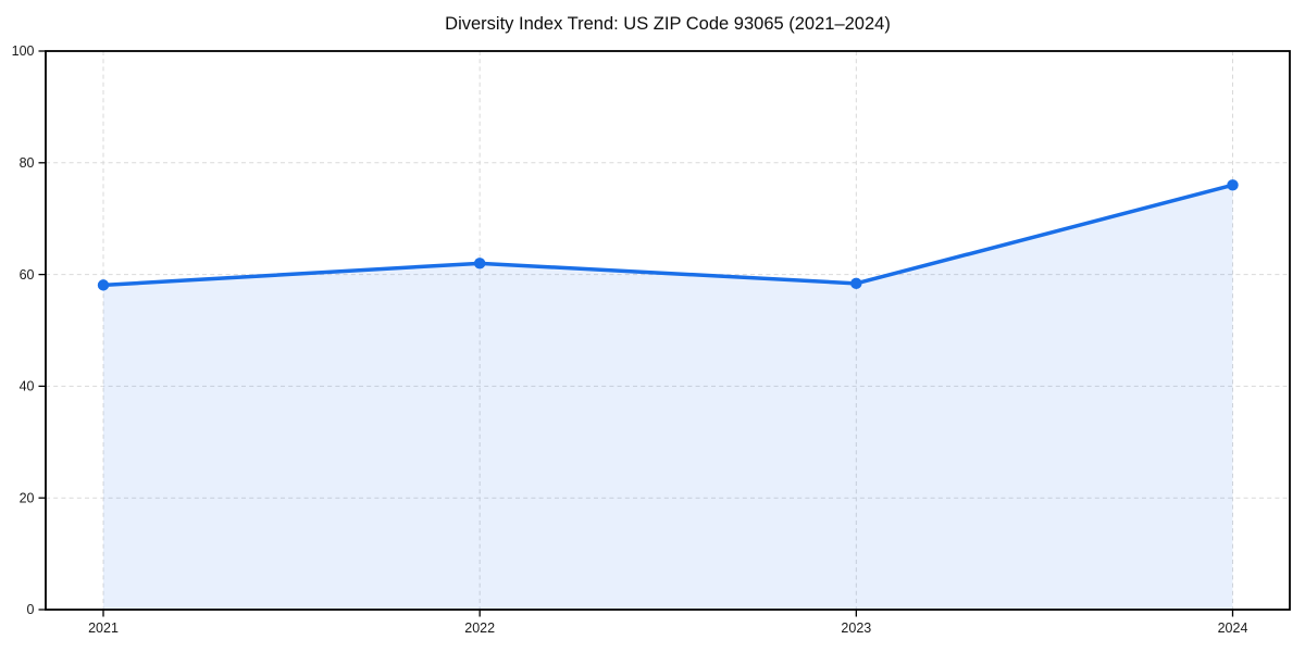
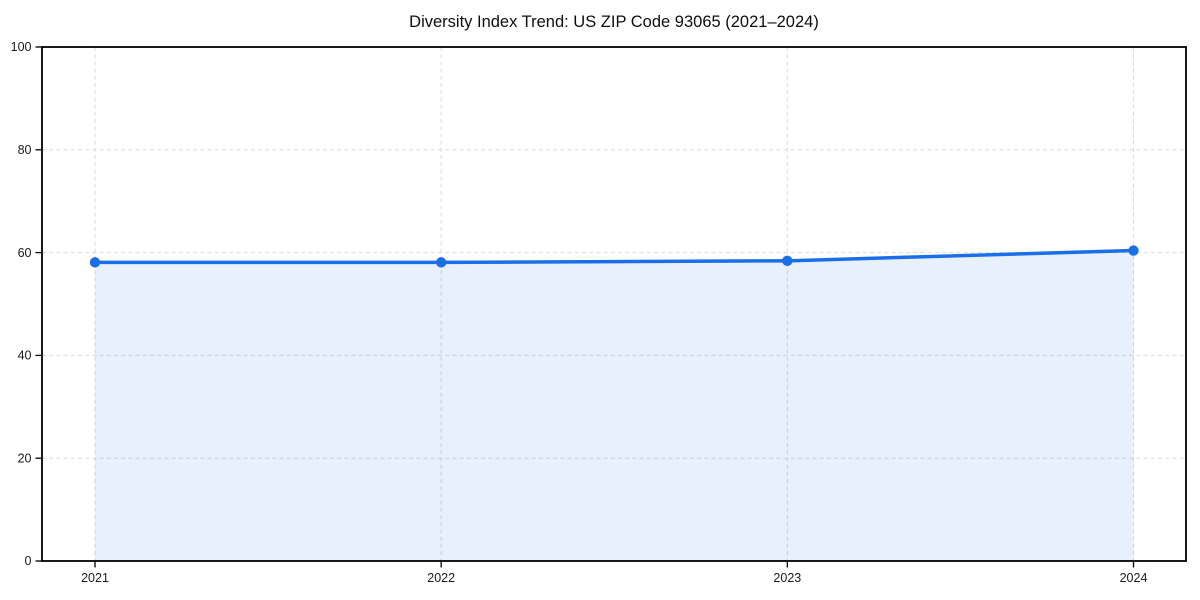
2022: 62 -> 58
2024: 76 -> 60
